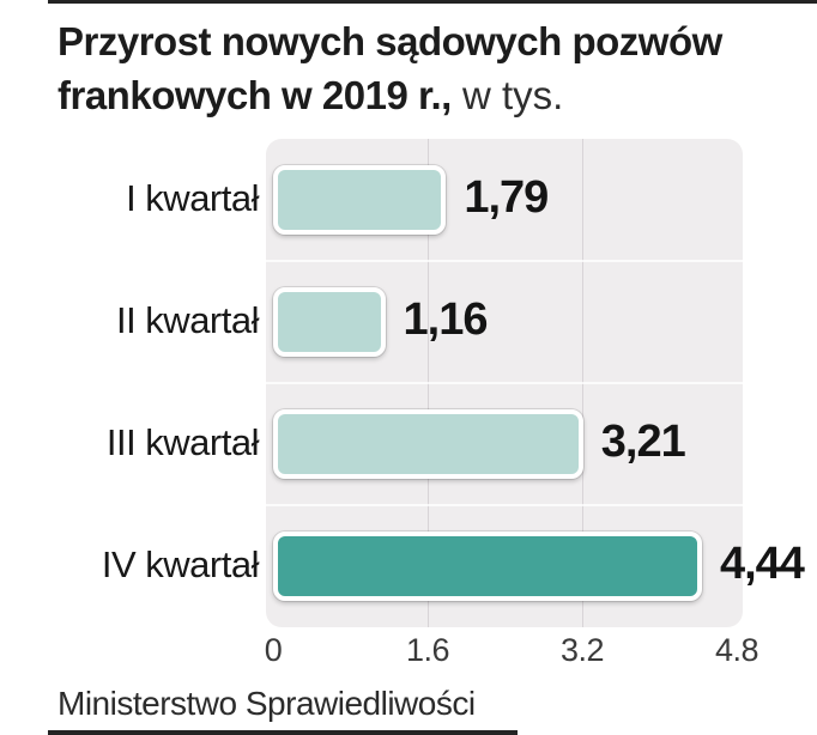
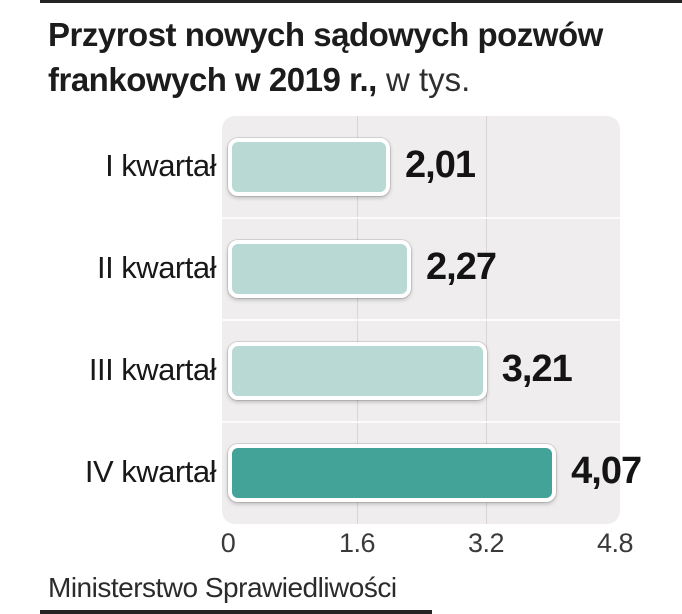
I kwartał: 1,79 -> 2,01
II kwartał: 1,16 -> 2,27
IV kwartał: 4,44 -> 4,07
